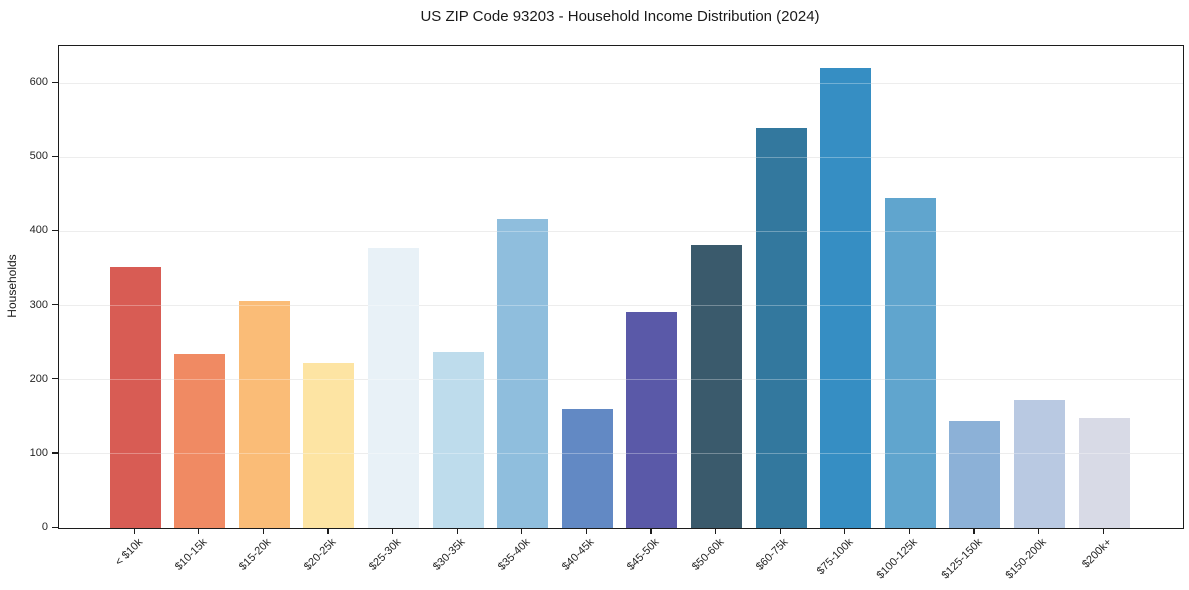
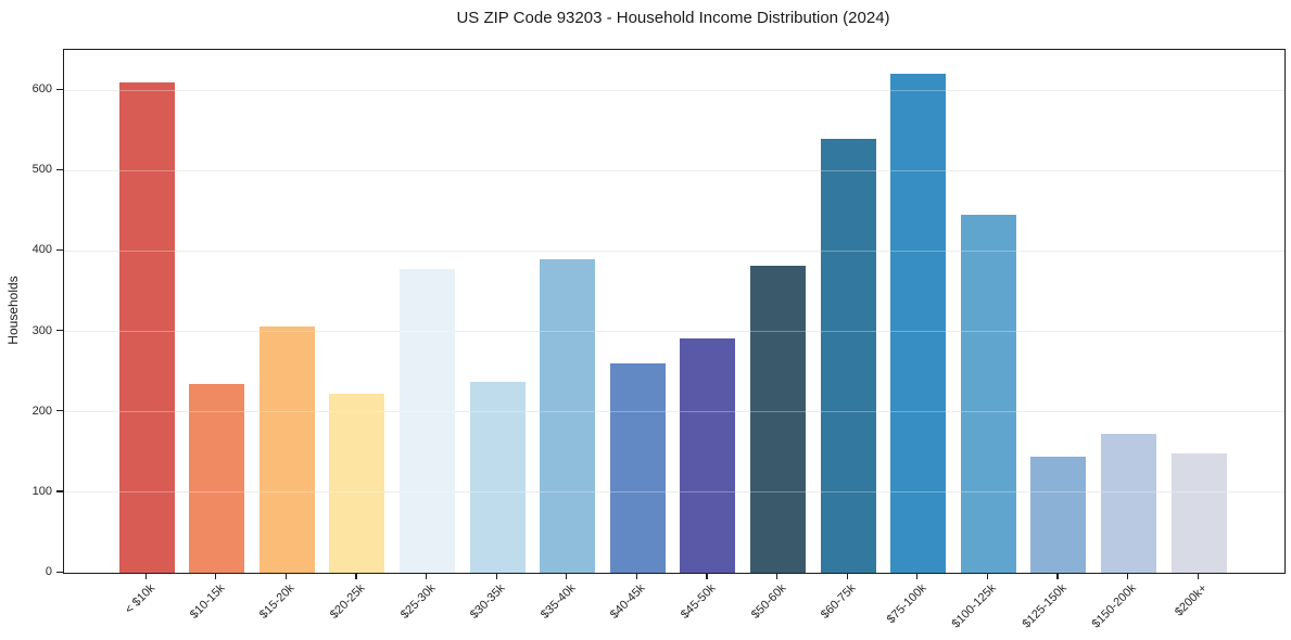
< $10k: 350 -> 610
$35-40k: 420 -> 390
$40-45k: 160 -> 260
